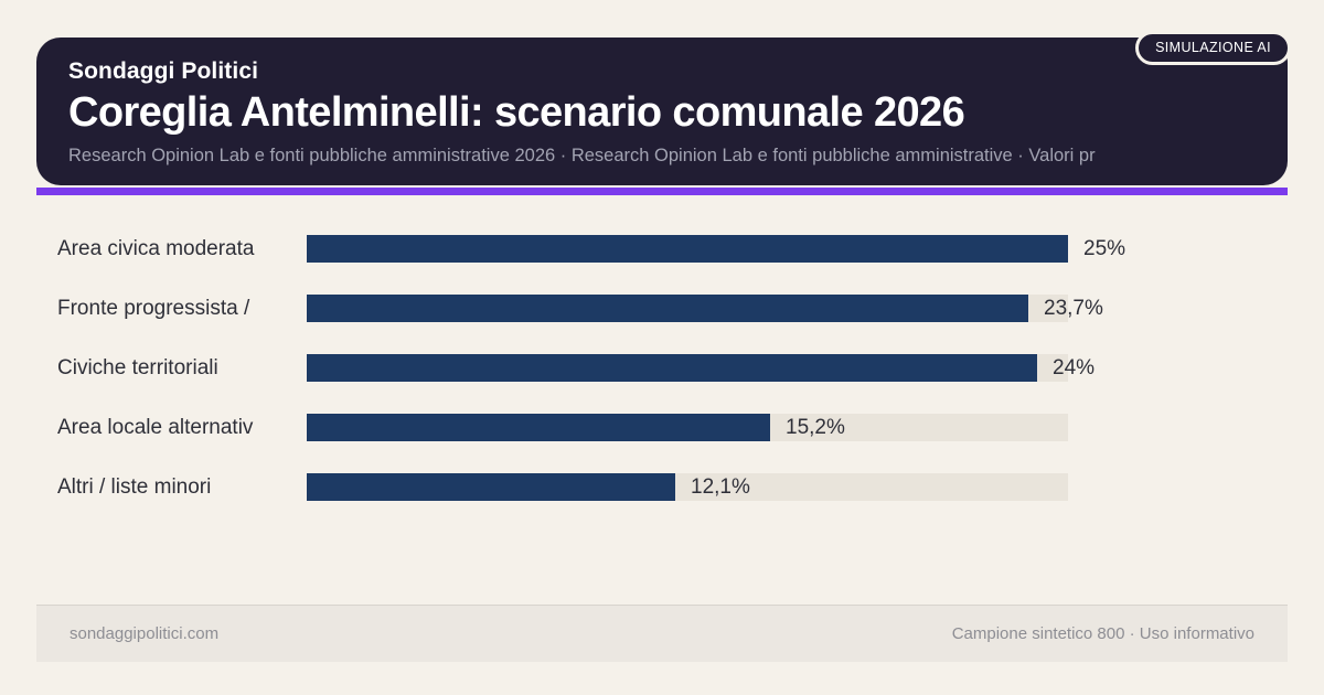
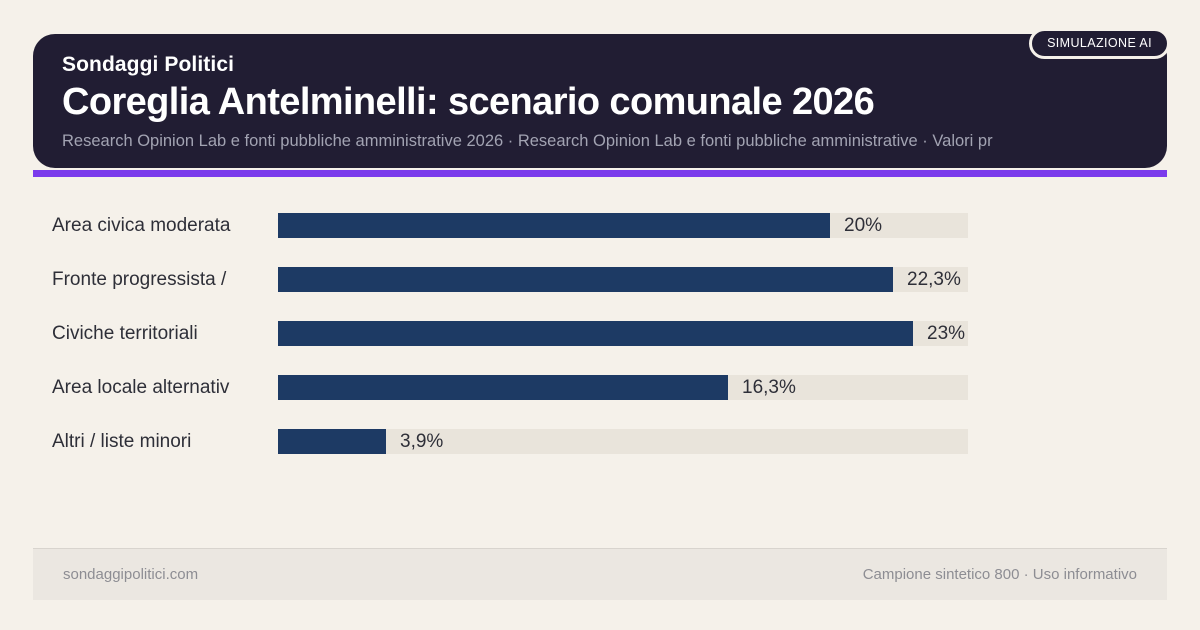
Area civica moderata: 25% -> 20%
Fronte progressista /: 23,7% -> 22,3%
Civiche territoriali: 24% -> 23%
Area locale alternativ: 15,2% -> 16,3%
Altri / liste minori: 12,1% -> 3,9%
